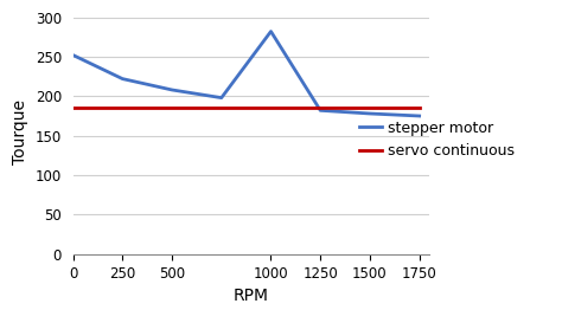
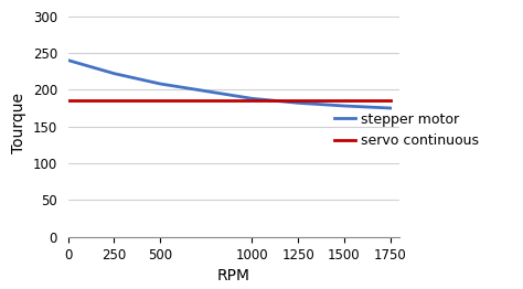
0: 252 -> 240
1000: 282 -> 188
